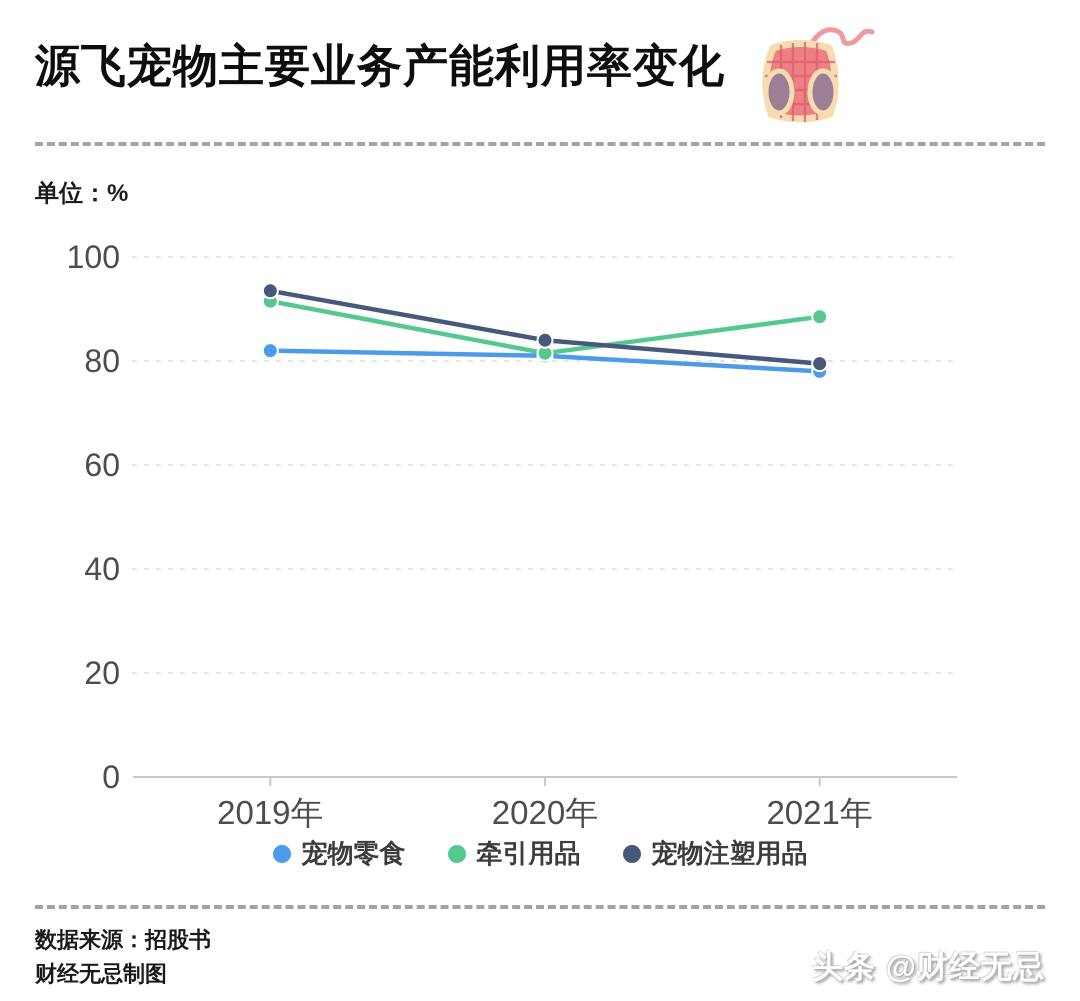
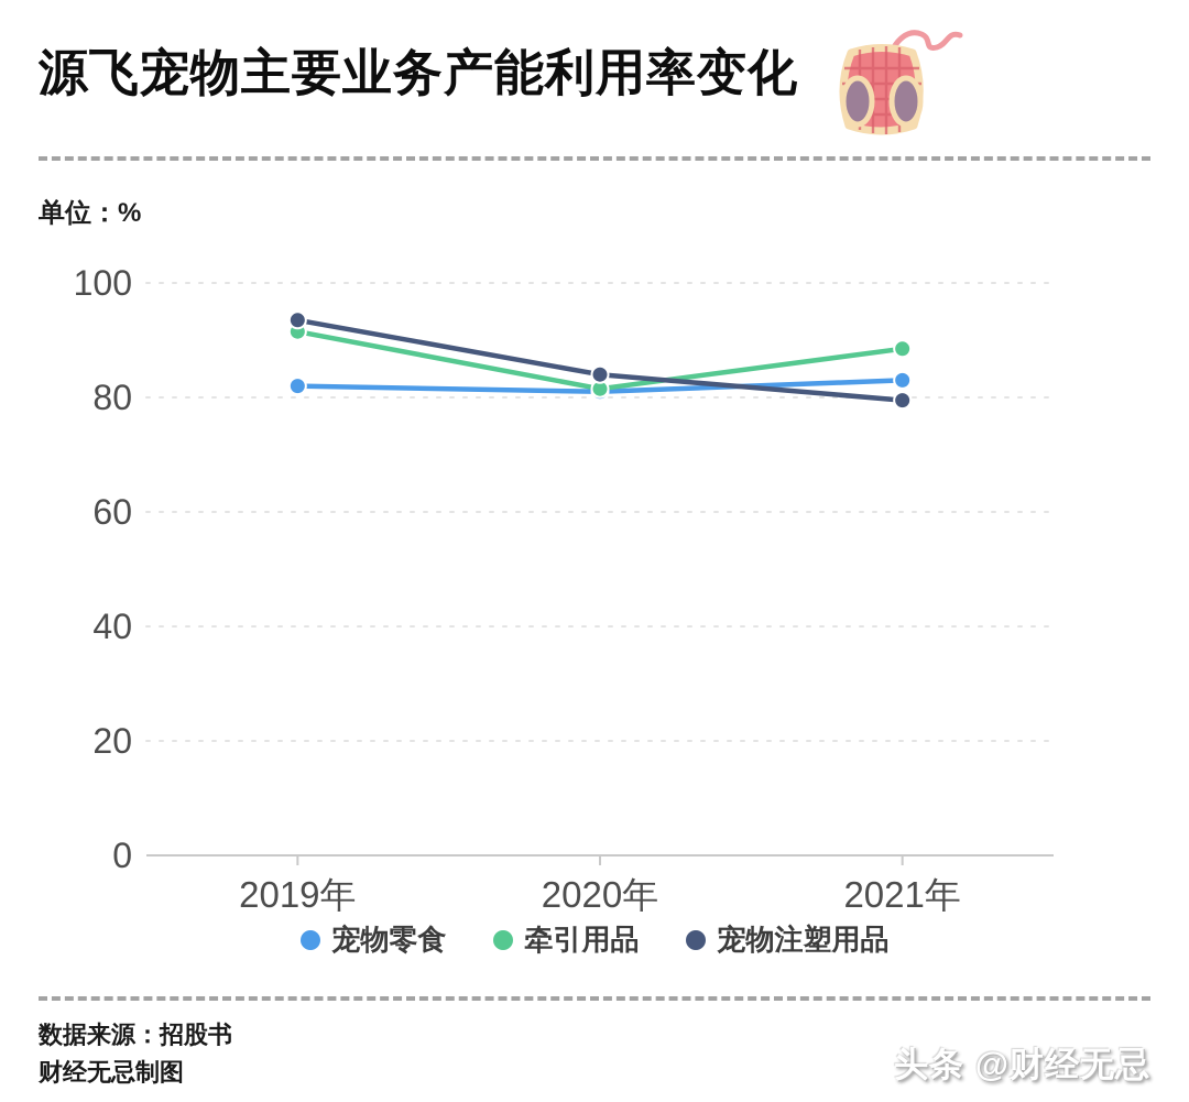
宠物零食/2021年: 78 -> 83
